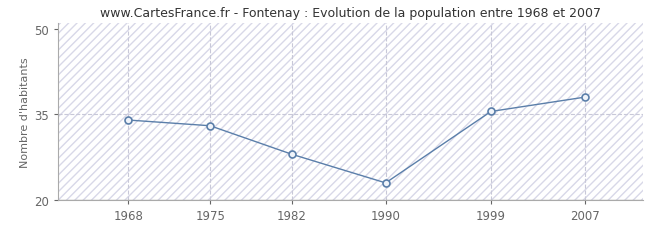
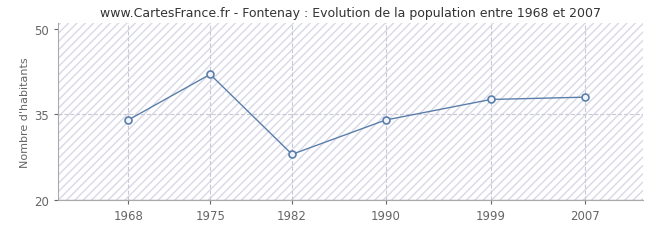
1975: 33.0 -> 42.0
1990: 23.0 -> 34.0
1999: 35.5 -> 37.6
